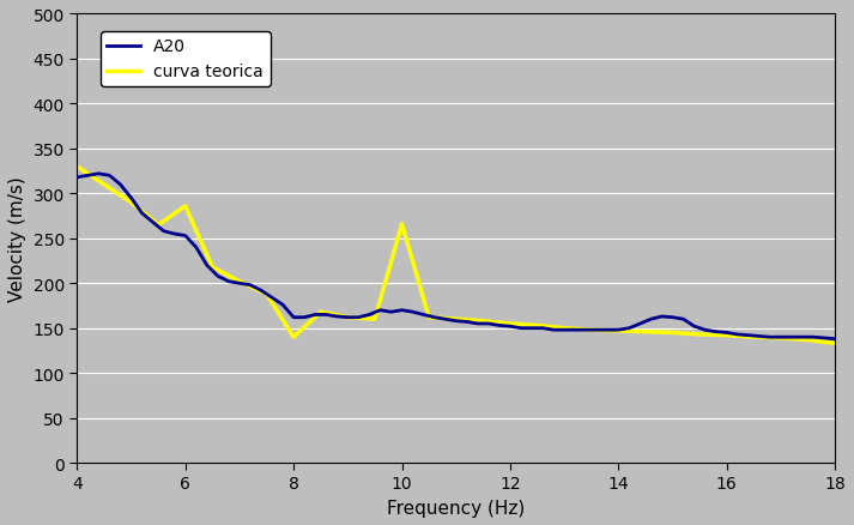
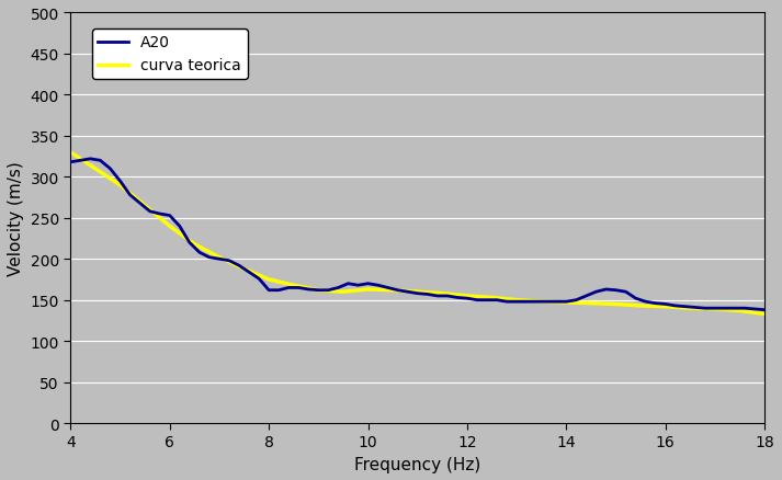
curva teorica/6: 286 -> 240
curva teorica/8: 140 -> 175
curva teorica/10: 266 -> 163
